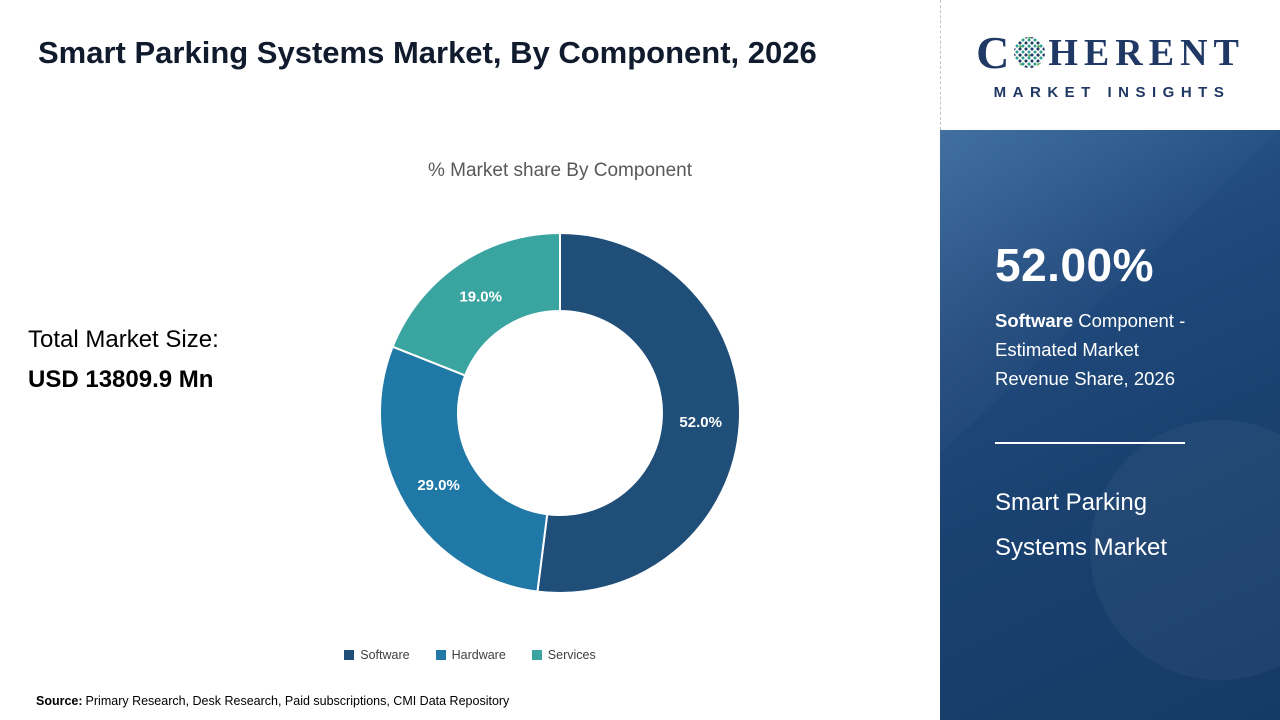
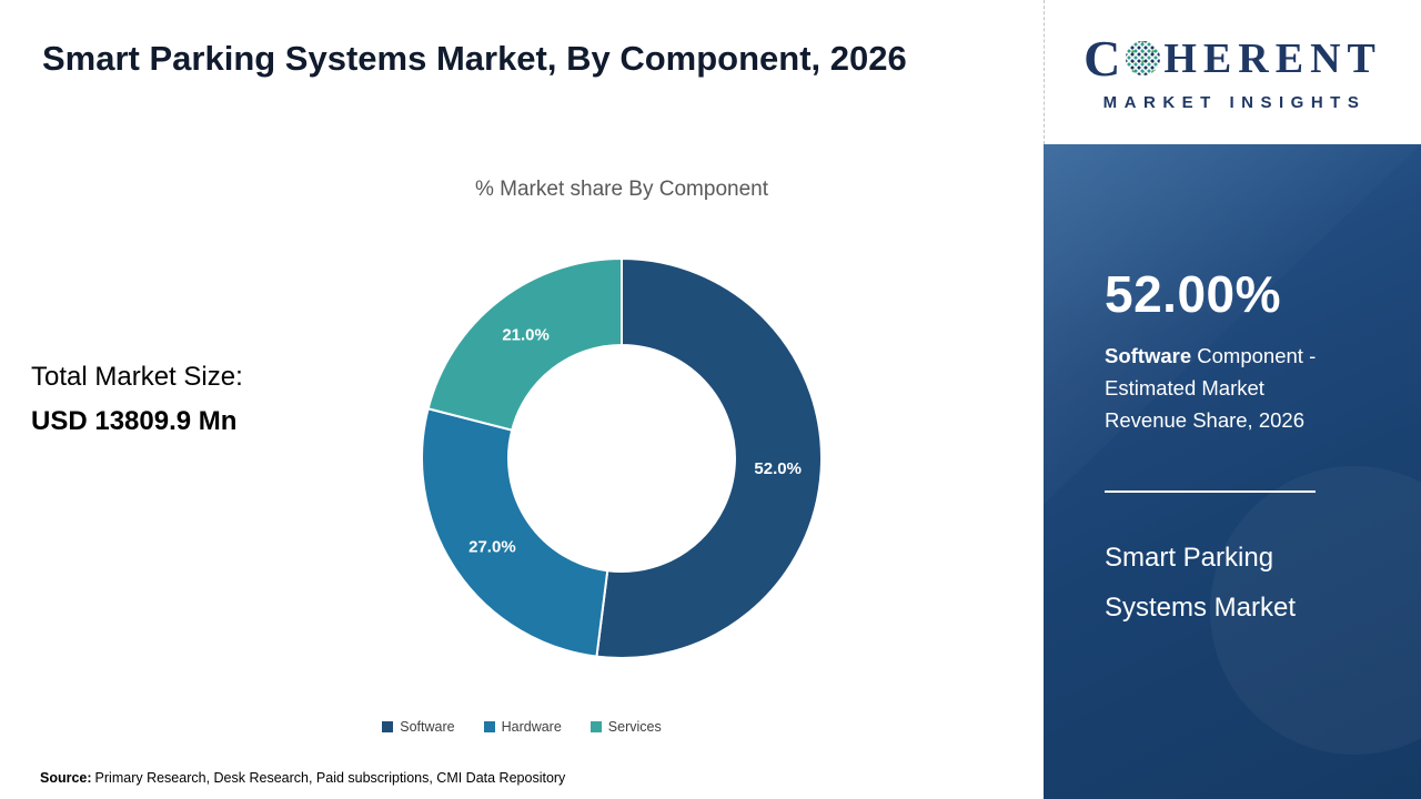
Hardware: 29.0% -> 27.0%
Services: 19.0% -> 21.0%
